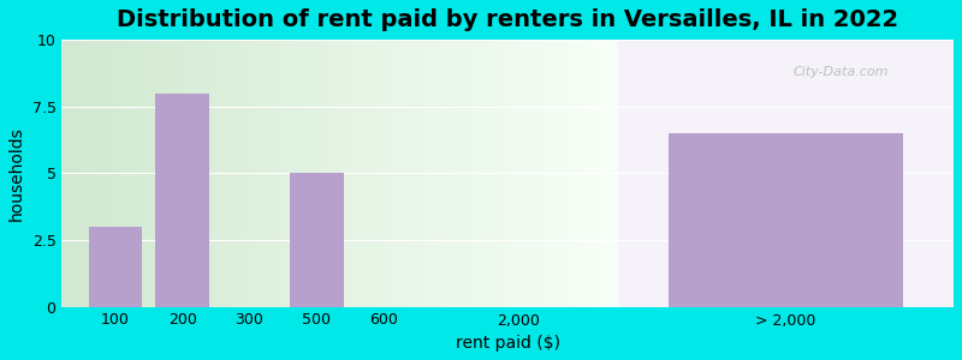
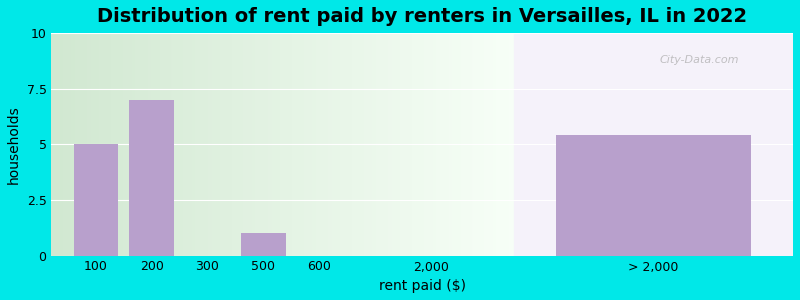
100: 3.0 -> 5.0
200: 8.0 -> 7.0
500: 5.0 -> 1.0
> 2,000: 6.5 -> 5.4
